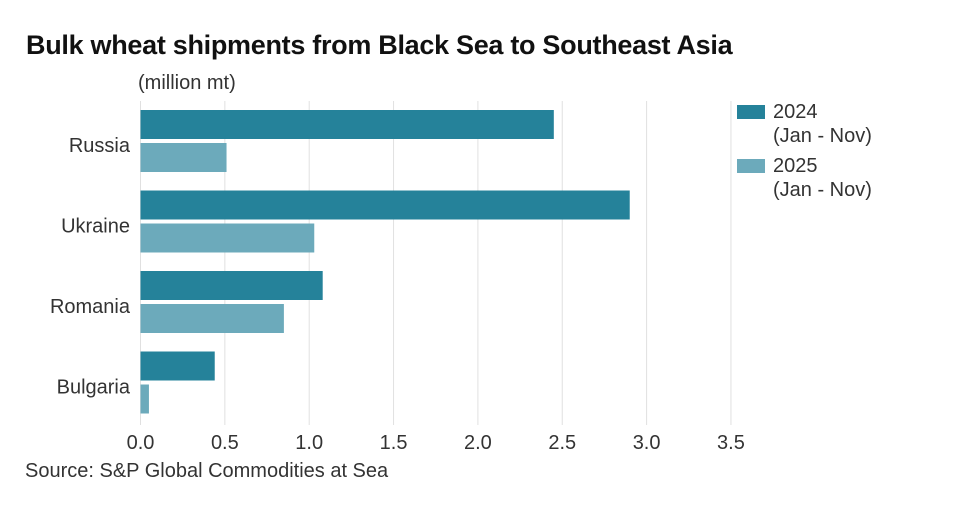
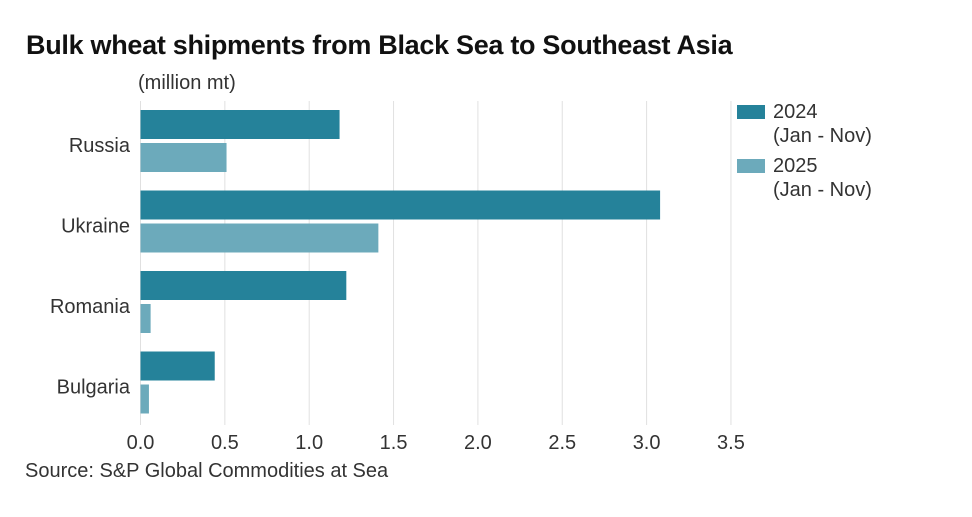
2024/Russia: 2.45 -> 1.18
2024/Ukraine: 2.90 -> 3.08
2025/Ukraine: 1.03 -> 1.41
2024/Romania: 1.08 -> 1.22
2025/Romania: 0.85 -> 0.06
